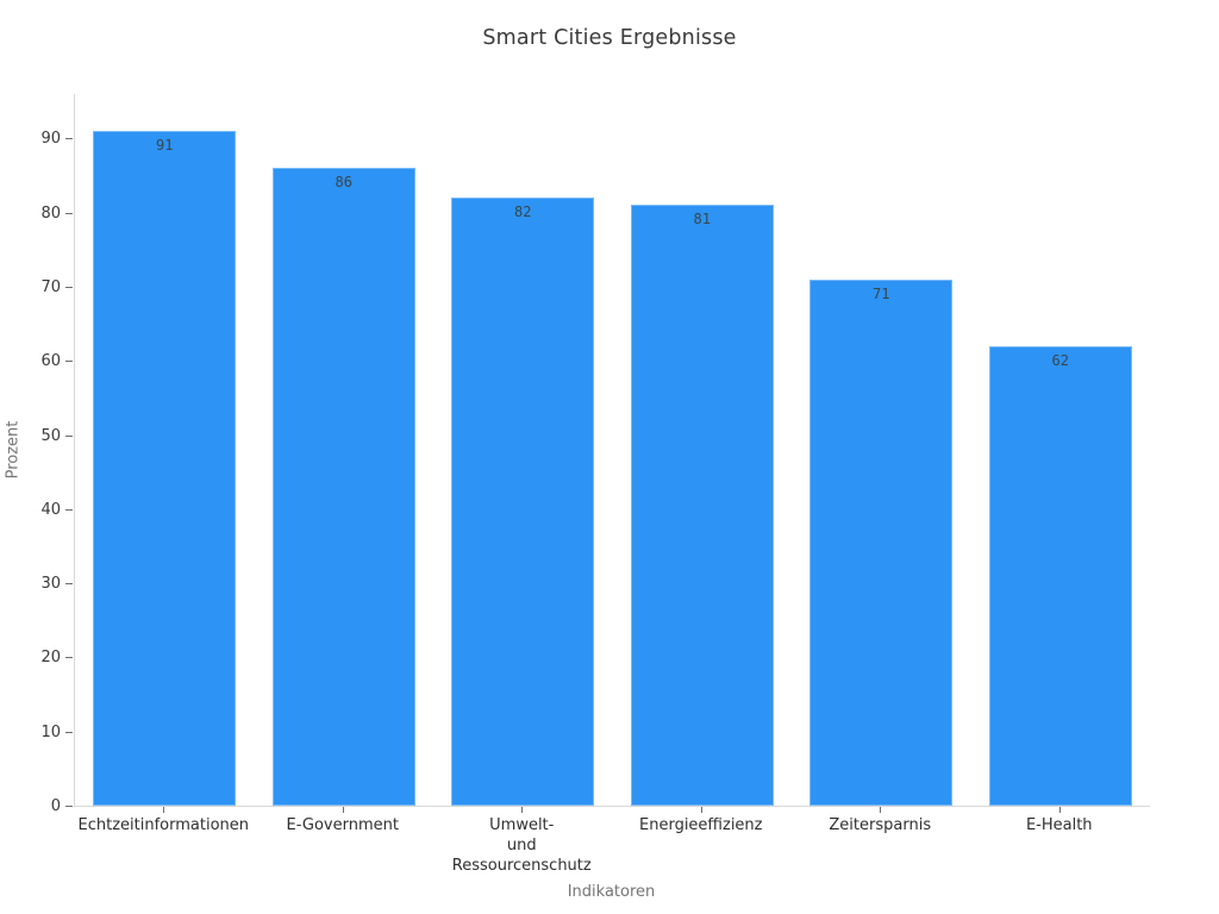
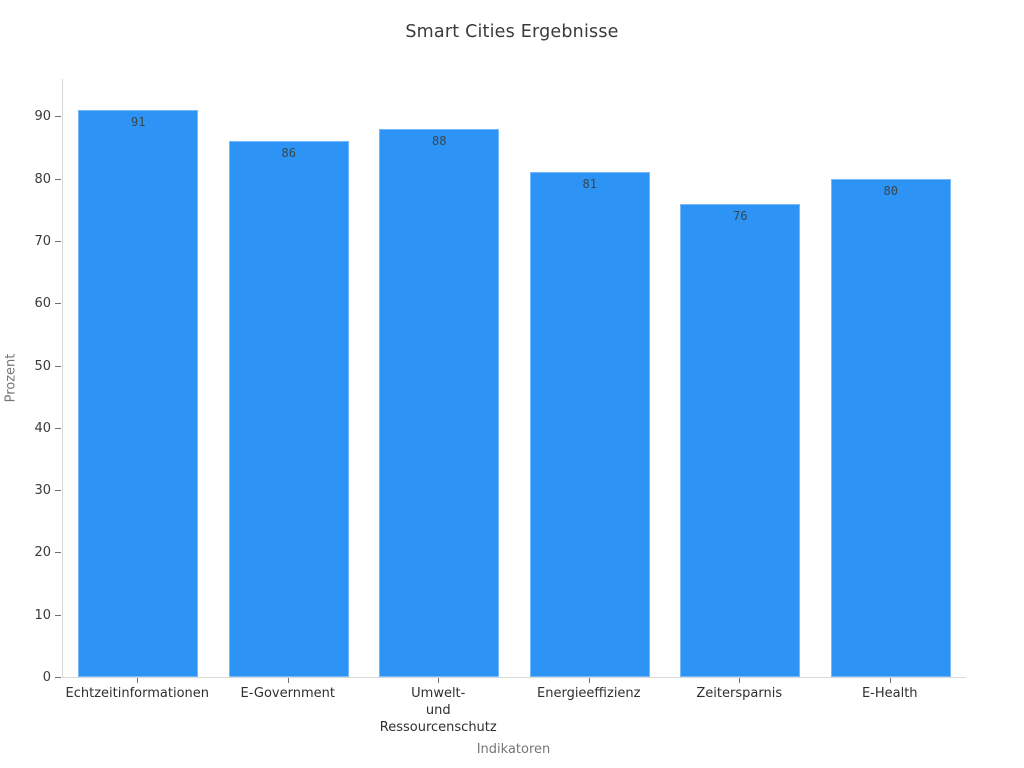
Umwelt- und Ressourcenschutz: 82 -> 88
Zeitersparnis: 71 -> 76
E-Health: 62 -> 80
